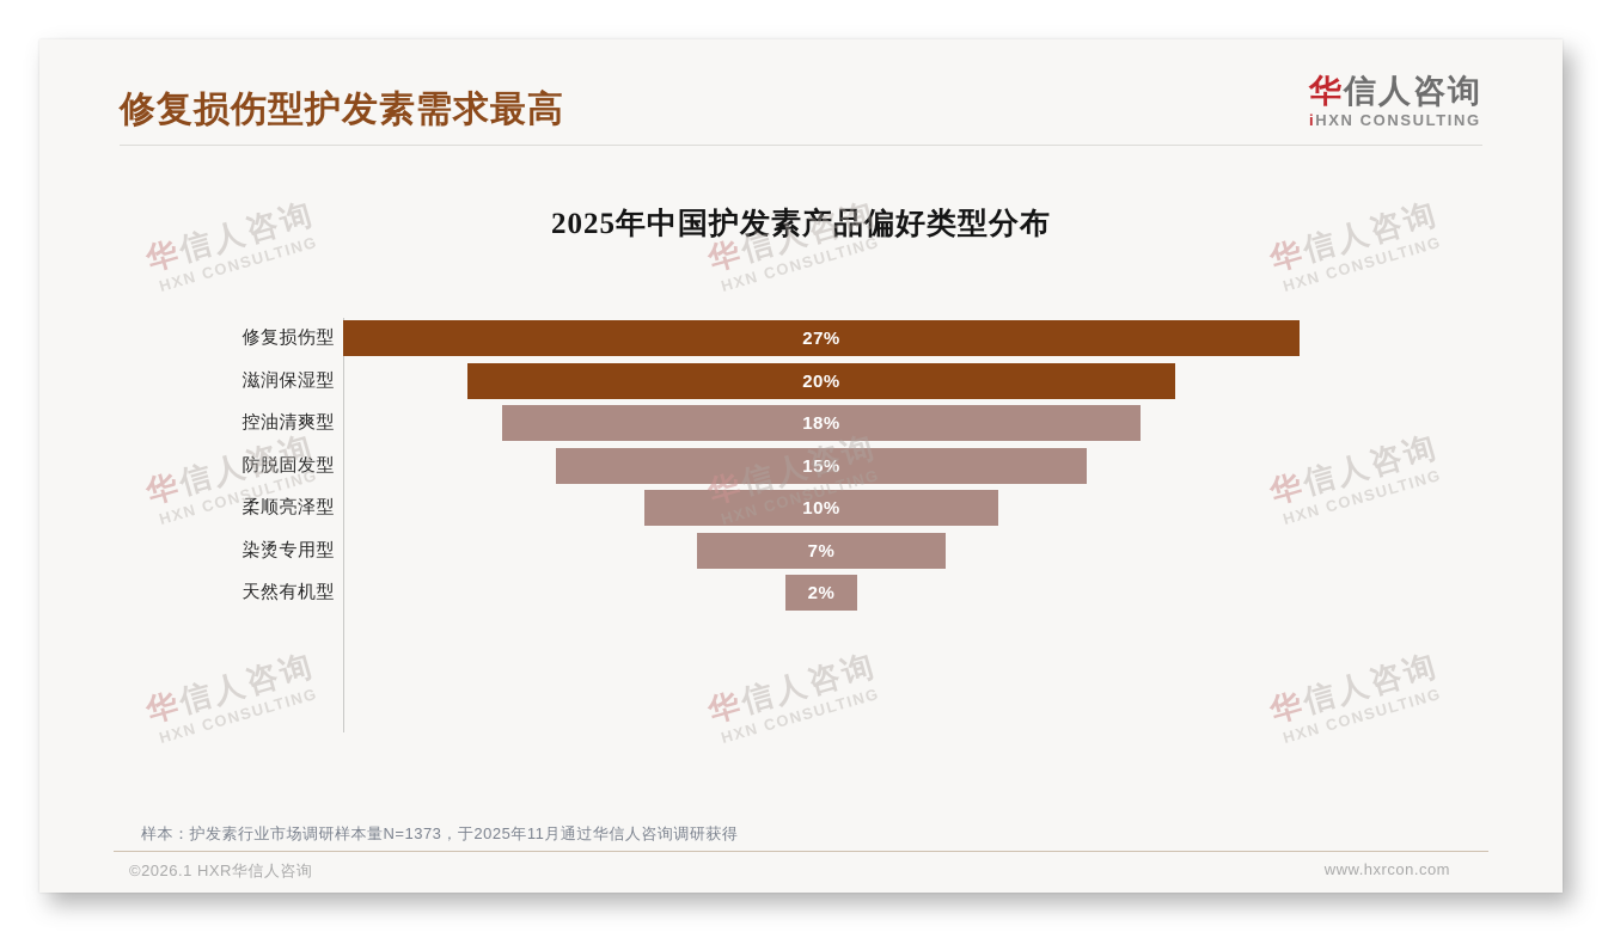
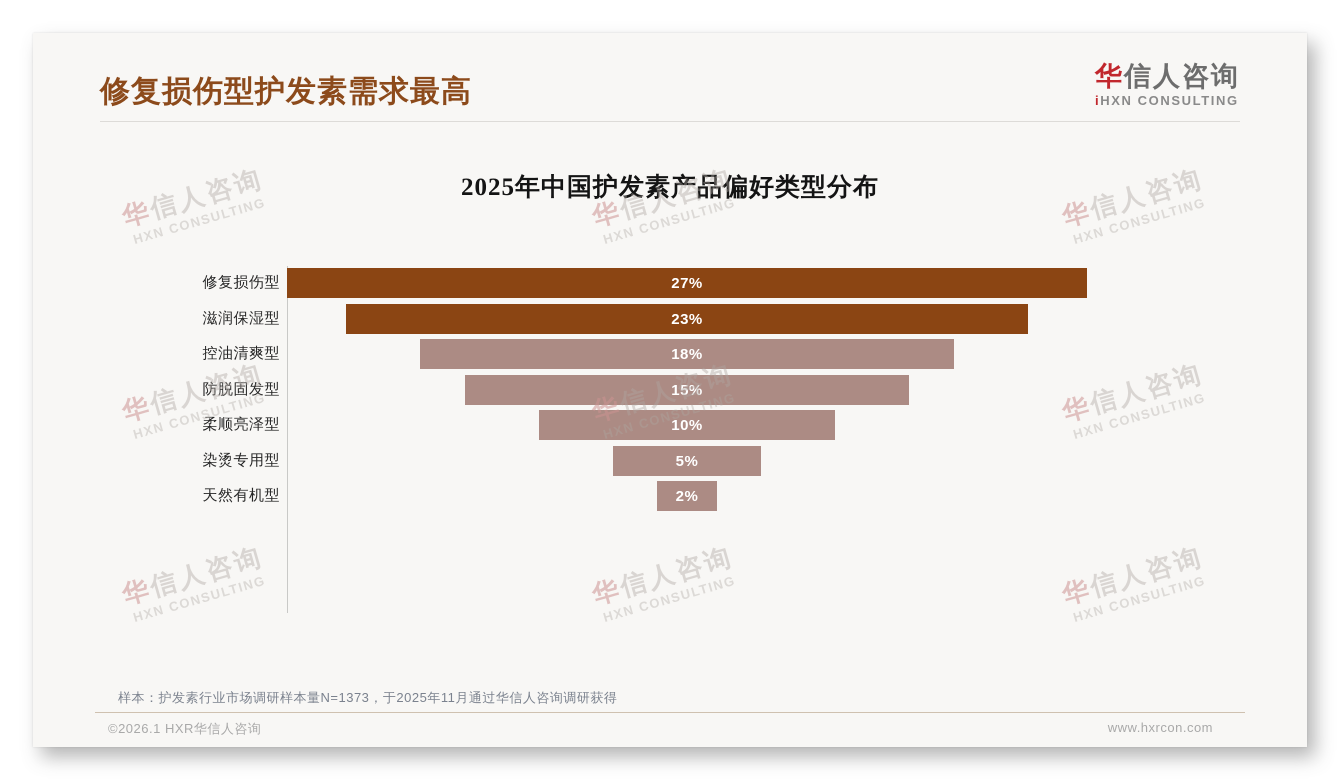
滋润保湿型: 20% -> 23%
染烫专用型: 7% -> 5%
